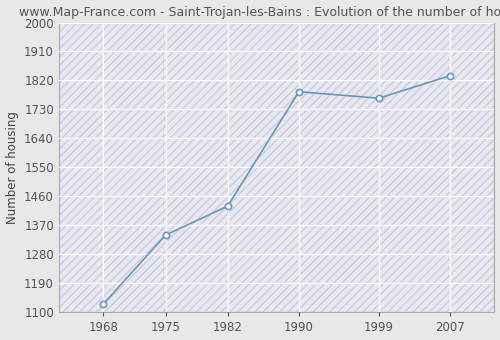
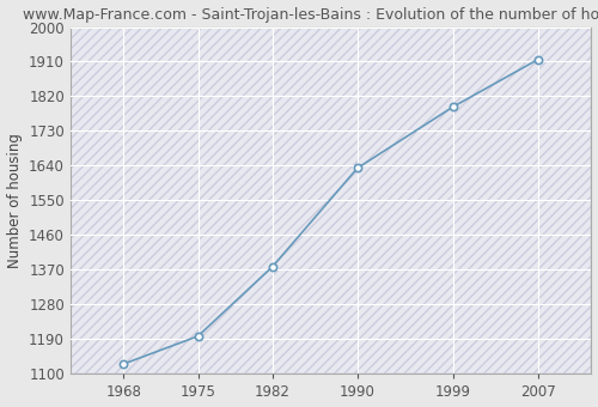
1975: 1340 -> 1198
1982: 1430 -> 1378
1990: 1785 -> 1634
1999: 1765 -> 1793
2007: 1835 -> 1916
